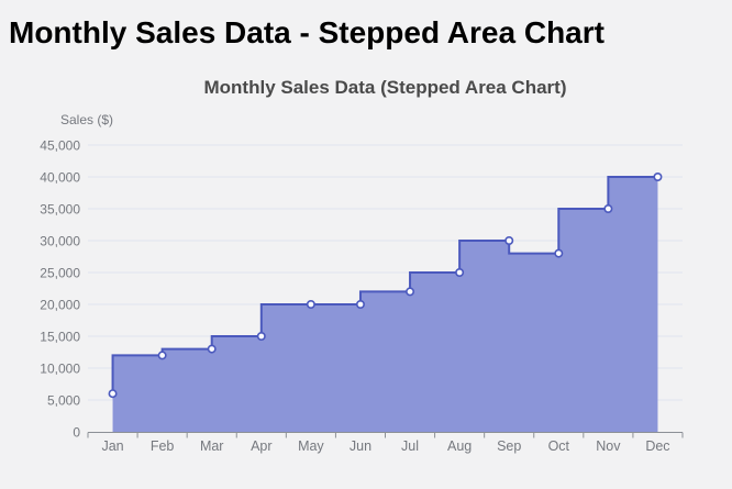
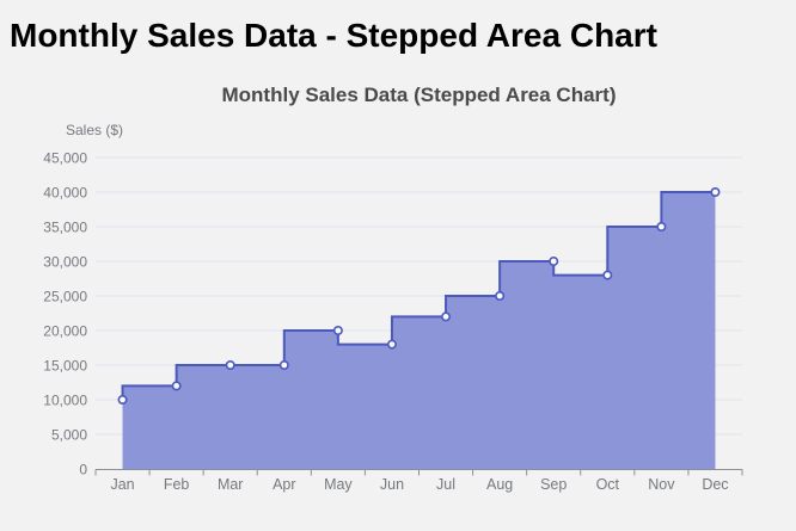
Jan: 6000 -> 10000
Mar: 13000 -> 15000
Jun: 20000 -> 18000
